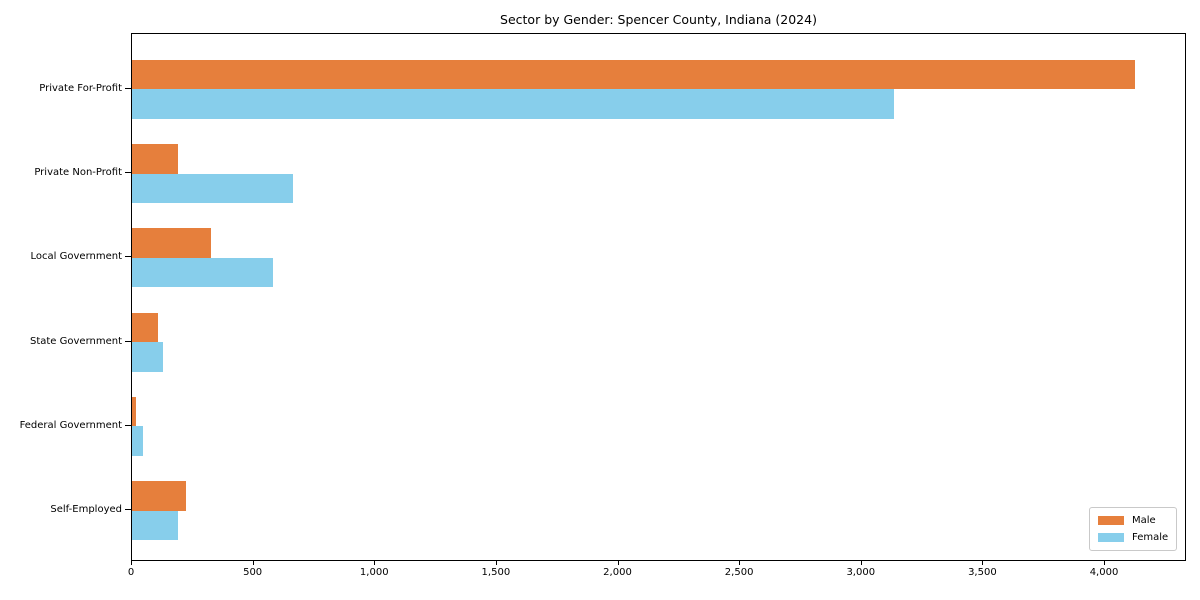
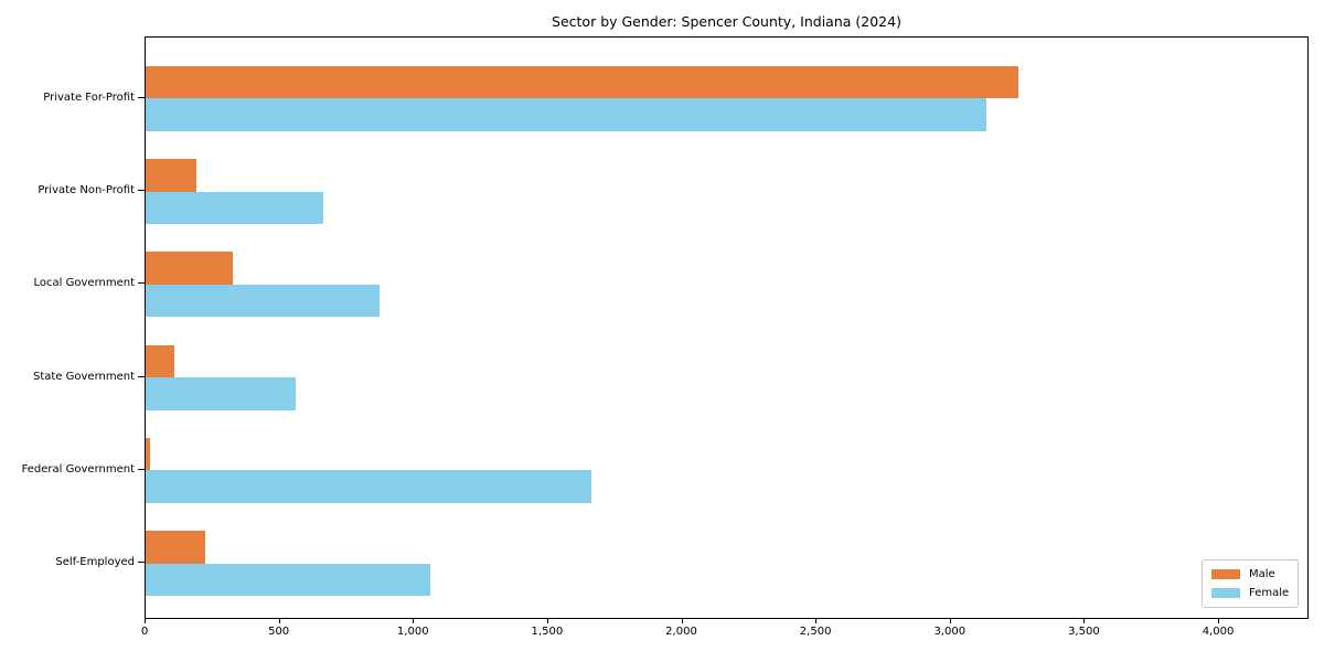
Male/Private For-Profit: 4120 -> 3250
Female/Local Government: 580 -> 870
Female/State Government: 130 -> 560
Female/Federal Government: 40 -> 1660
Female/Self-Employed: 190 -> 1060
